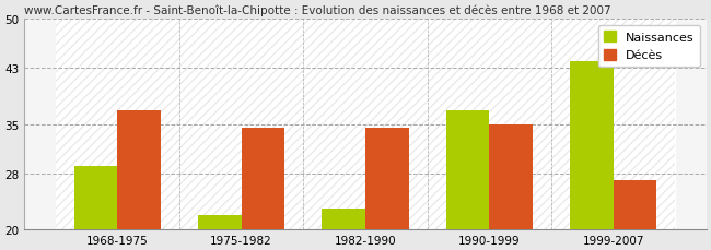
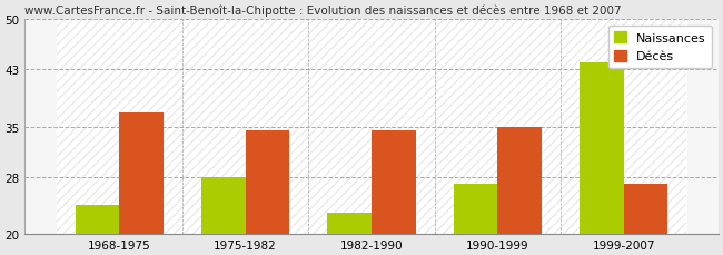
Naissances/1968-1975: 29 -> 24
Naissances/1975-1982: 22 -> 28
Naissances/1990-1999: 37 -> 27
